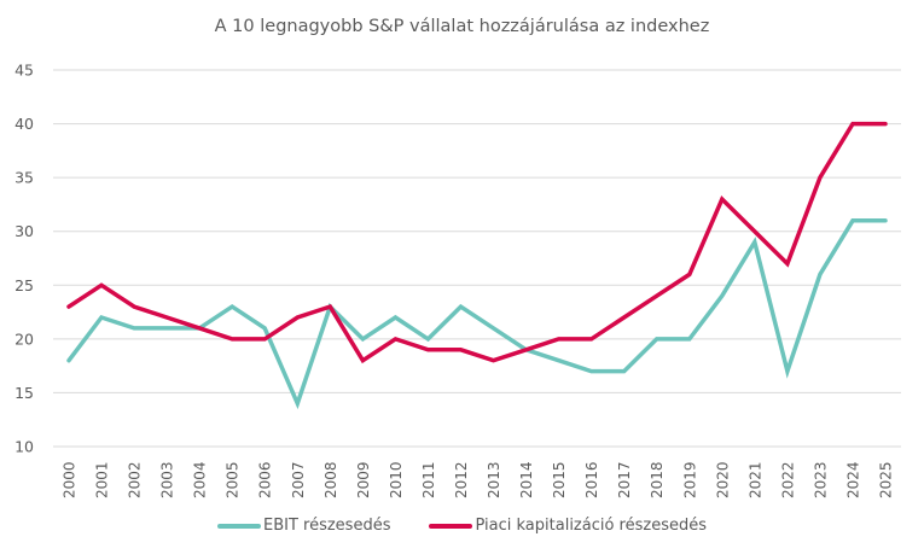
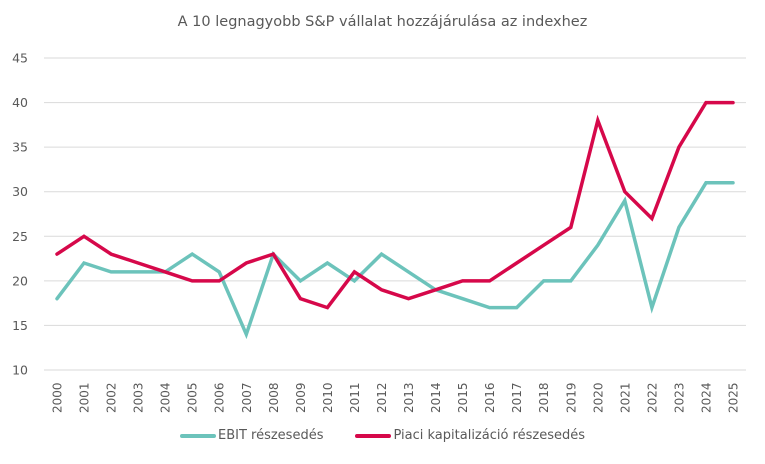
Piaci kapitalizáció részesedés/2010: 20 -> 17
Piaci kapitalizáció részesedés/2011: 19 -> 21
Piaci kapitalizáció részesedés/2020: 33 -> 38
